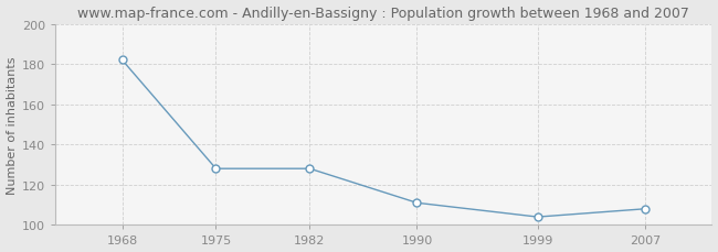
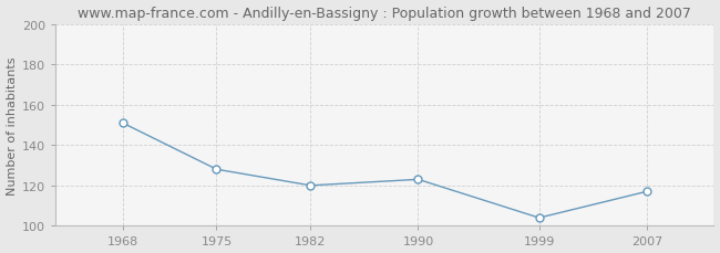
1968: 182 -> 151
1982: 128 -> 120
1990: 111 -> 123
2007: 108 -> 117
